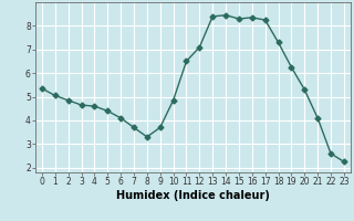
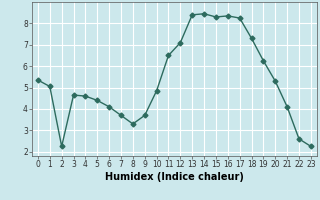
2: 4.85 -> 2.25
